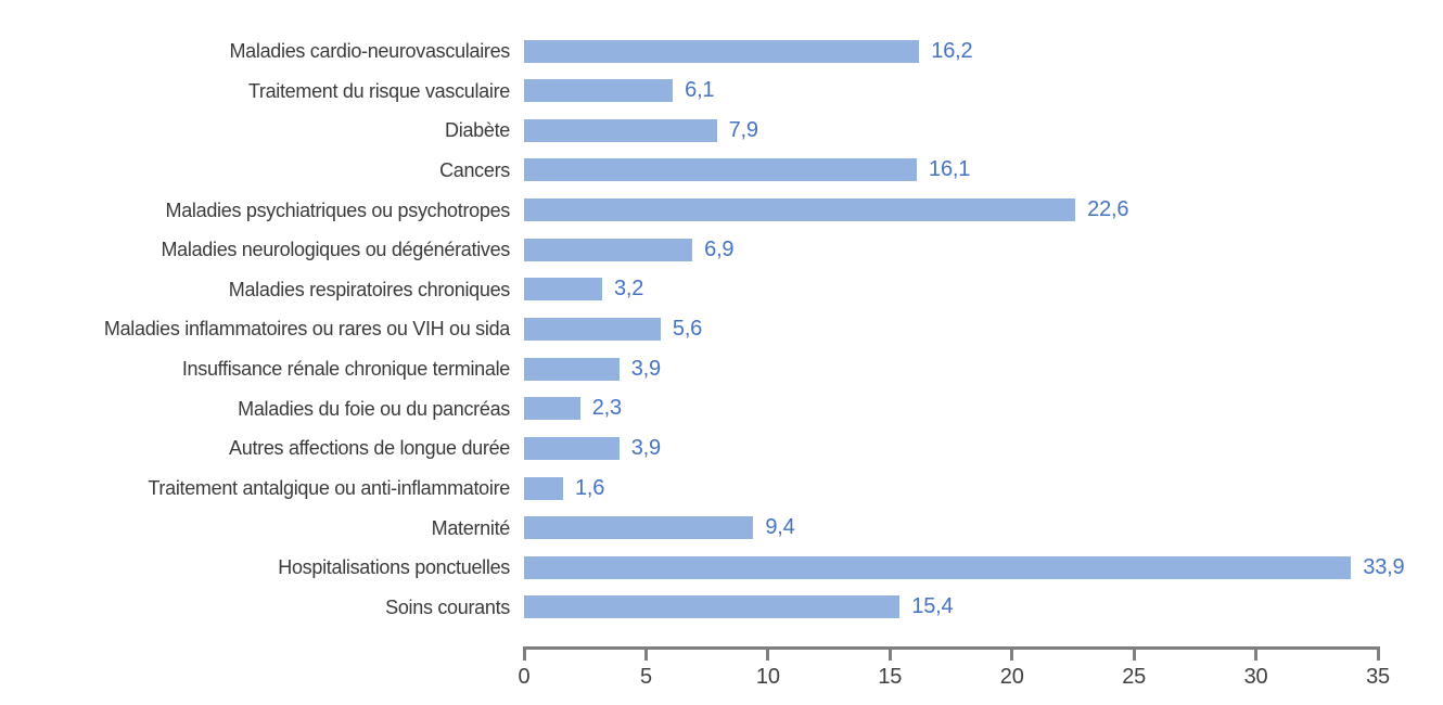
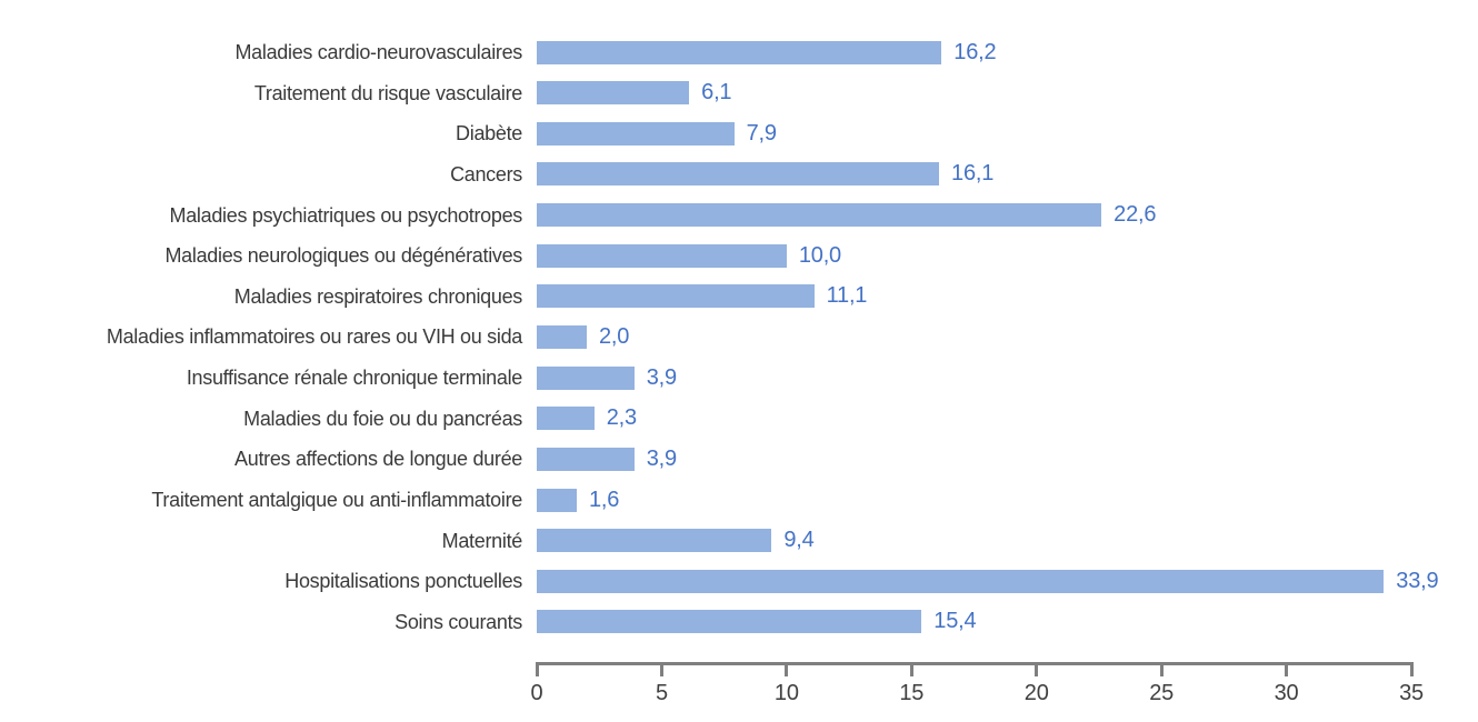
Maladies neurologiques ou dégénératives: 6,9 -> 10,0
Maladies respiratoires chroniques: 3,2 -> 11,1
Maladies inflammatoires ou rares ou VIH ou sida: 5,6 -> 2,0
